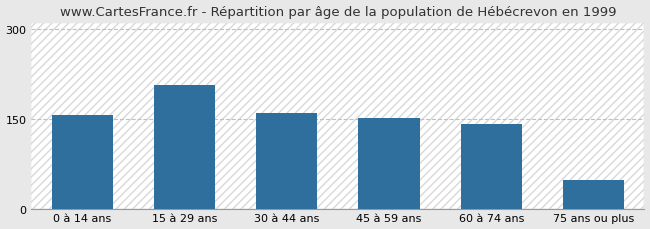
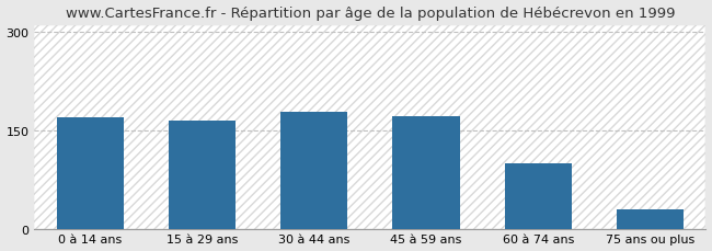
0 à 14 ans: 156 -> 170
15 à 29 ans: 206 -> 165
30 à 44 ans: 160 -> 178
45 à 59 ans: 152 -> 172
60 à 74 ans: 142 -> 100
75 ans ou plus: 48 -> 30
